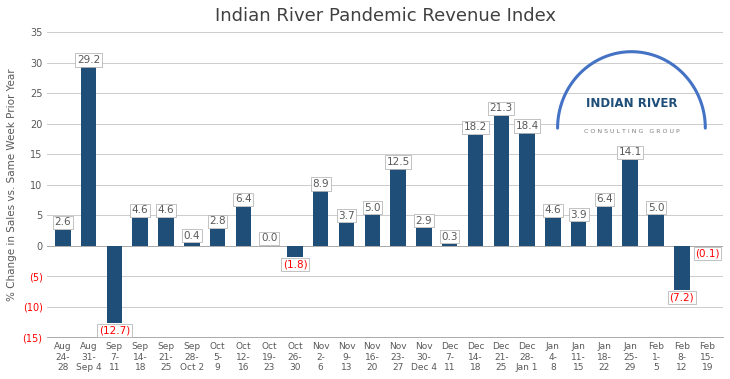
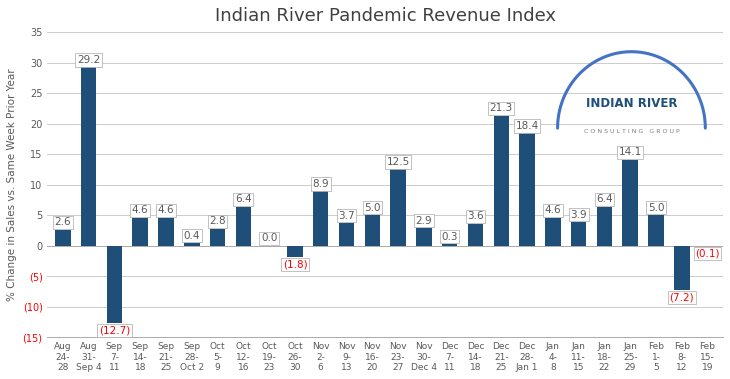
Indian River Pandemic Revenue Index/Dec 14- 18: 18.2 -> 3.6
